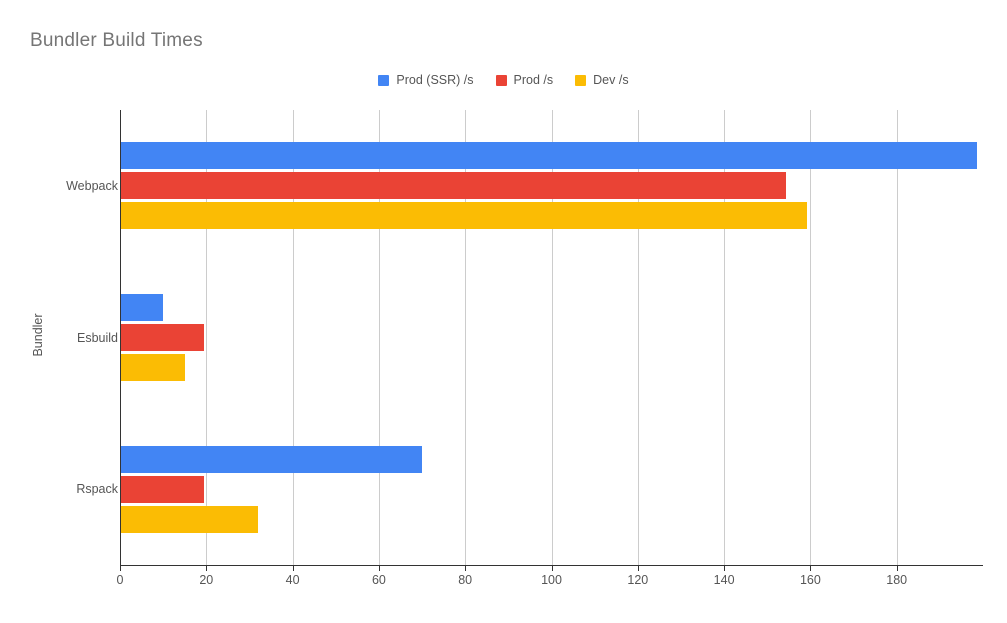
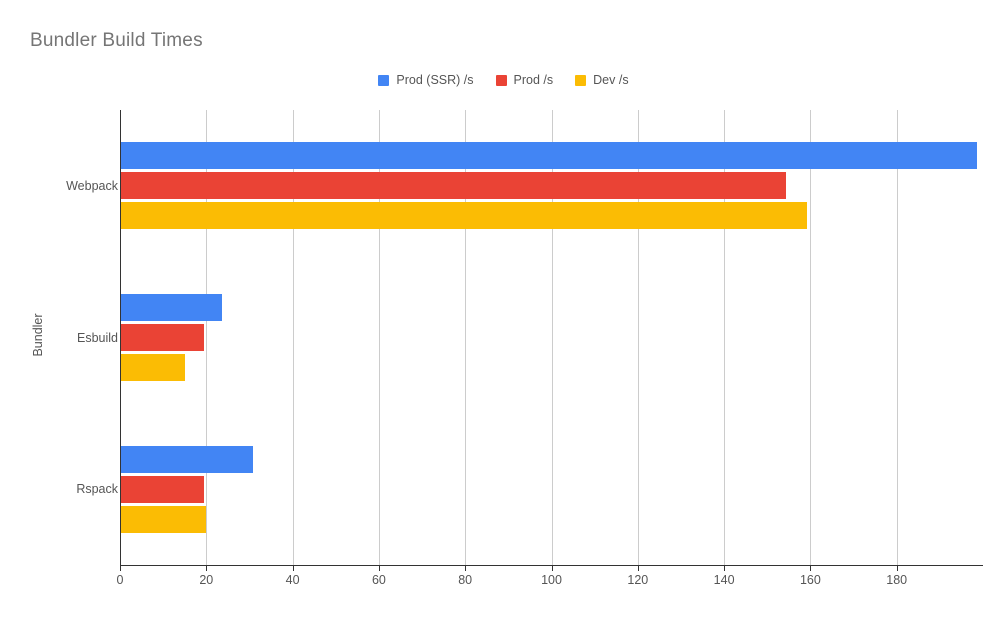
Prod (SSR) /s/Esbuild: 10 -> 24
Prod (SSR) /s/Rspack: 70 -> 31
Dev /s/Rspack: 32 -> 20
